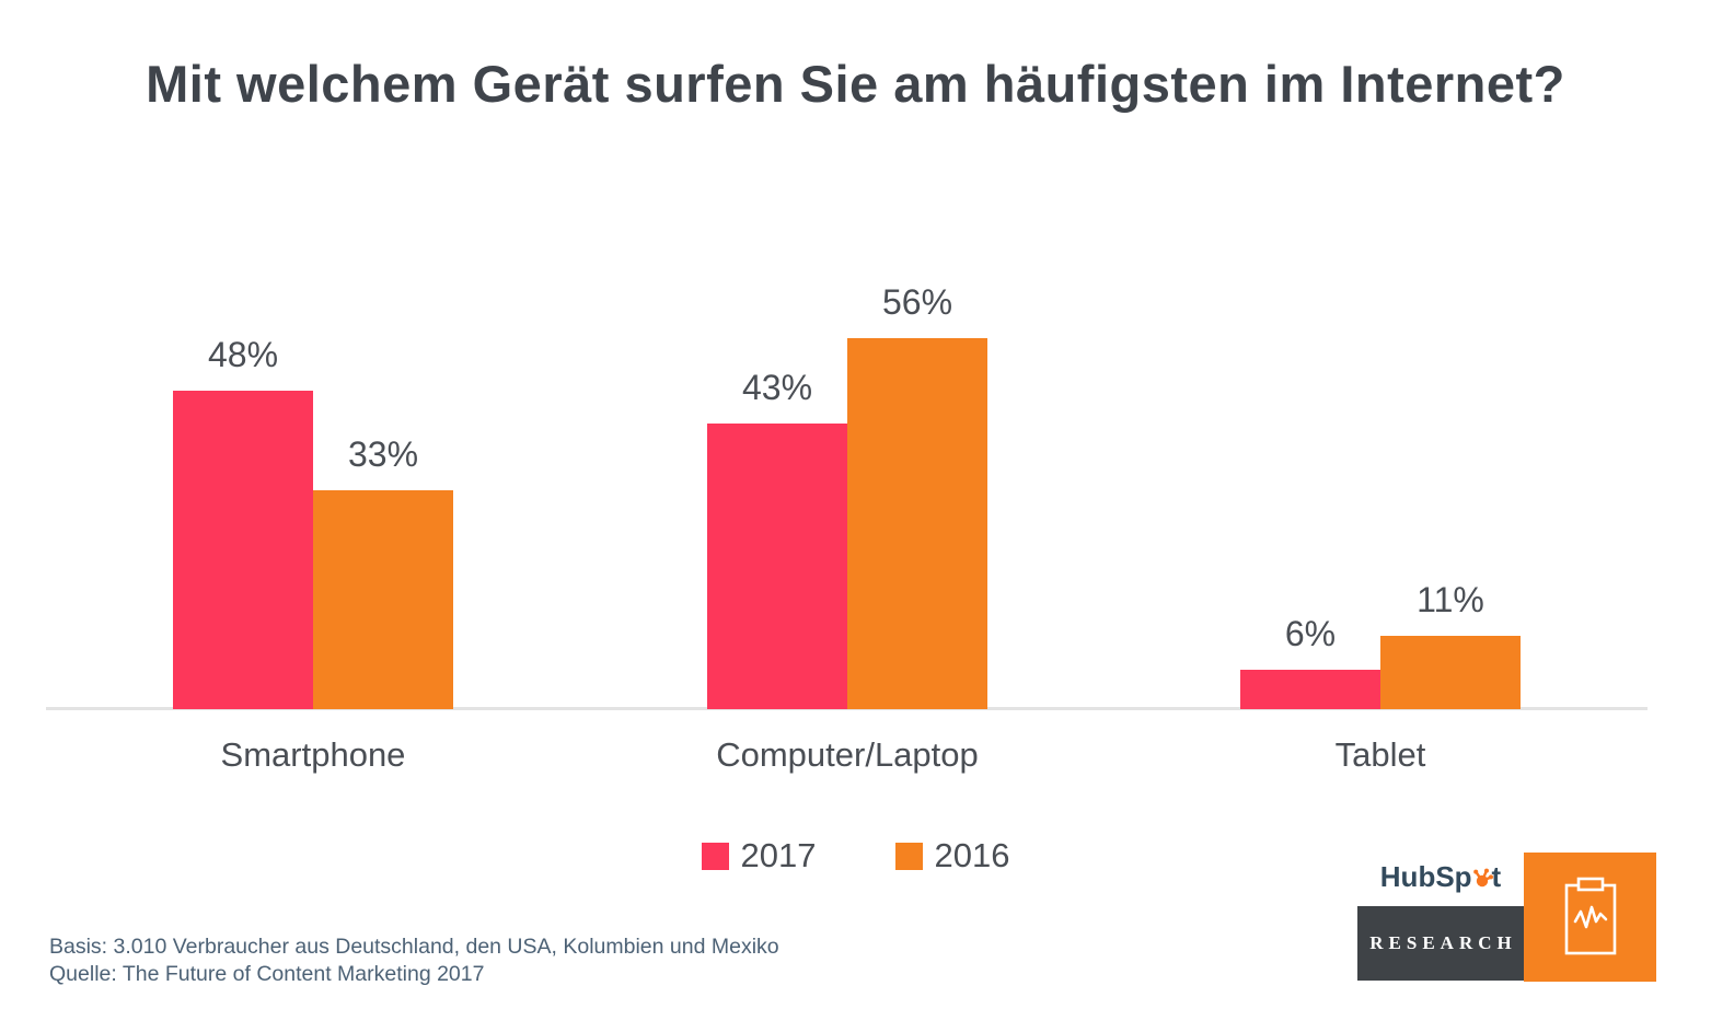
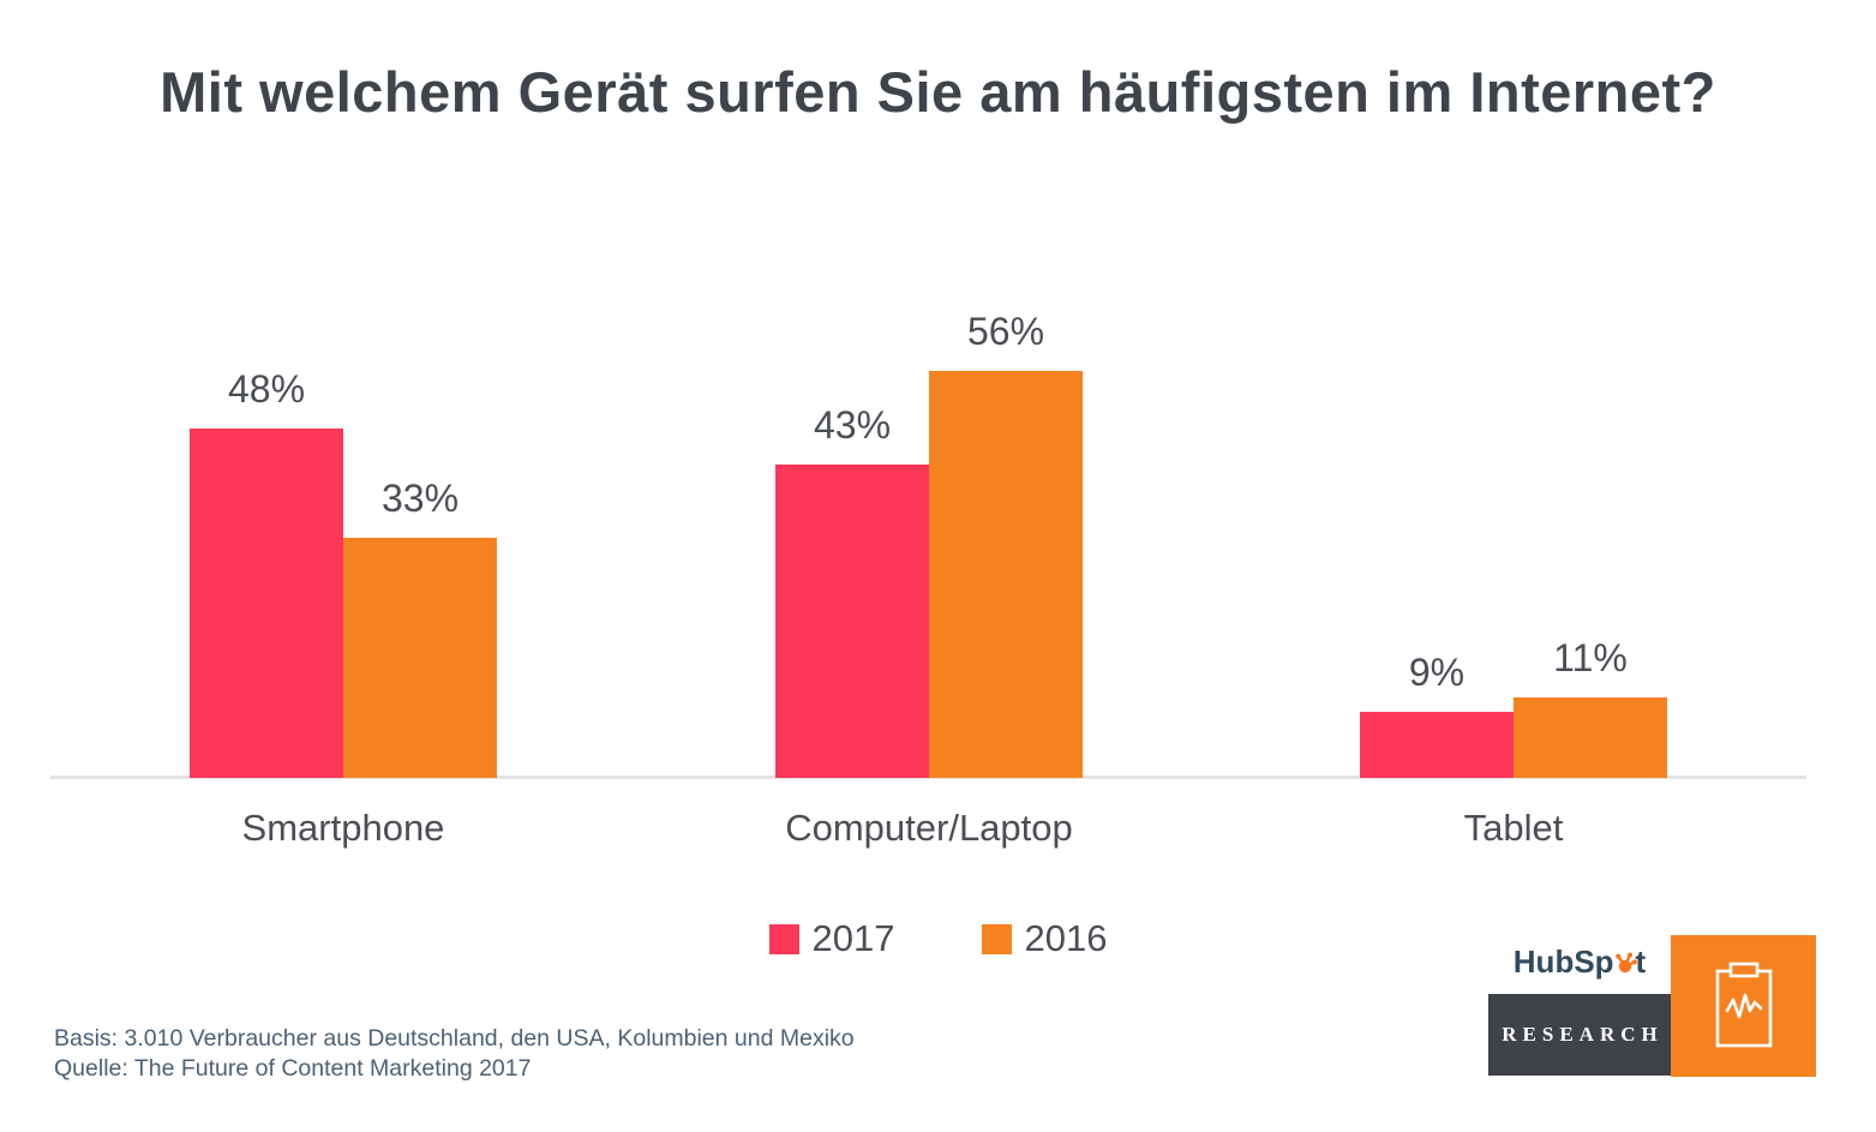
2017/Tablet: 6% -> 9%
